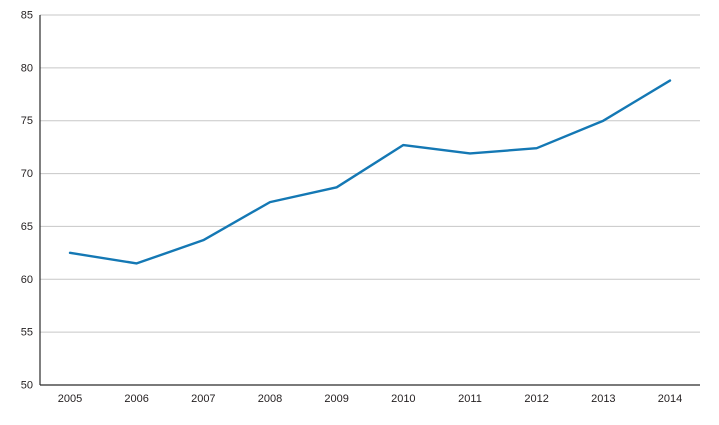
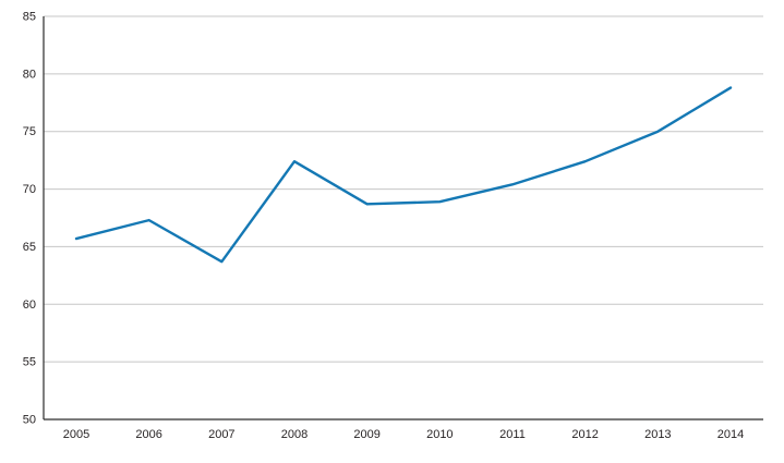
2005: 62.5 -> 65.7
2006: 61.5 -> 67.3
2008: 67.3 -> 72.4
2010: 72.7 -> 68.9
2011: 71.9 -> 70.4
